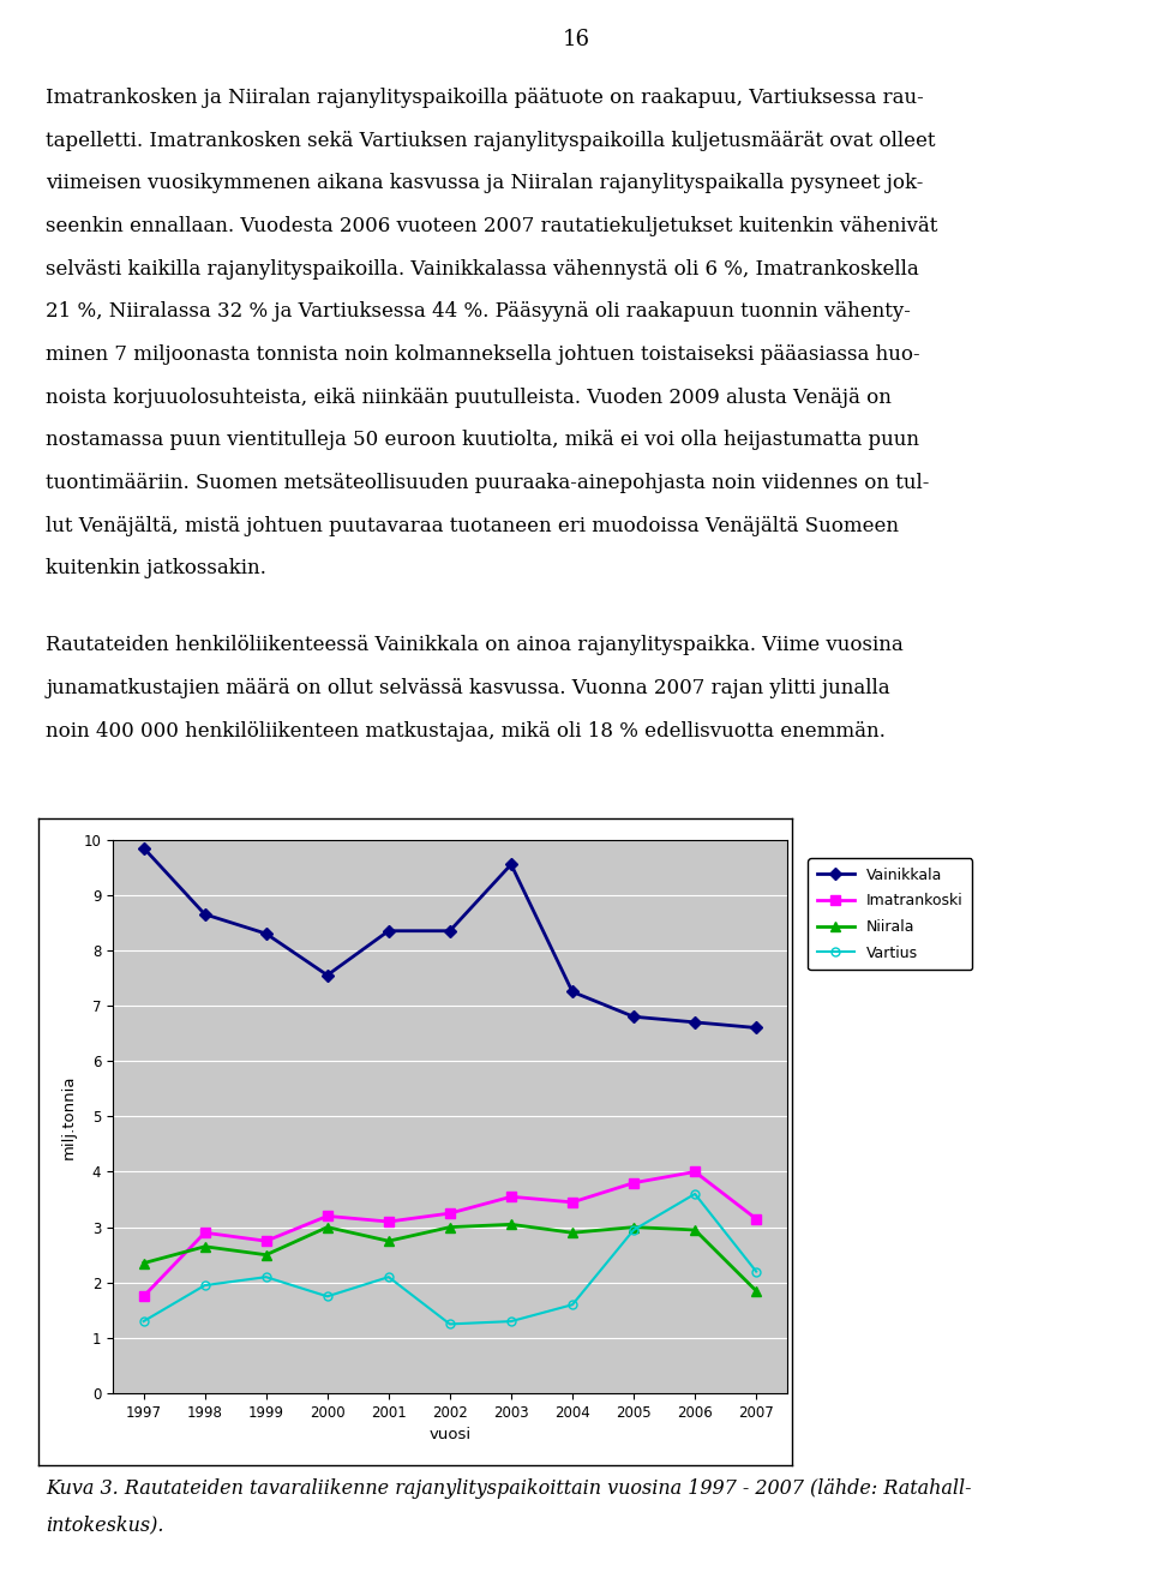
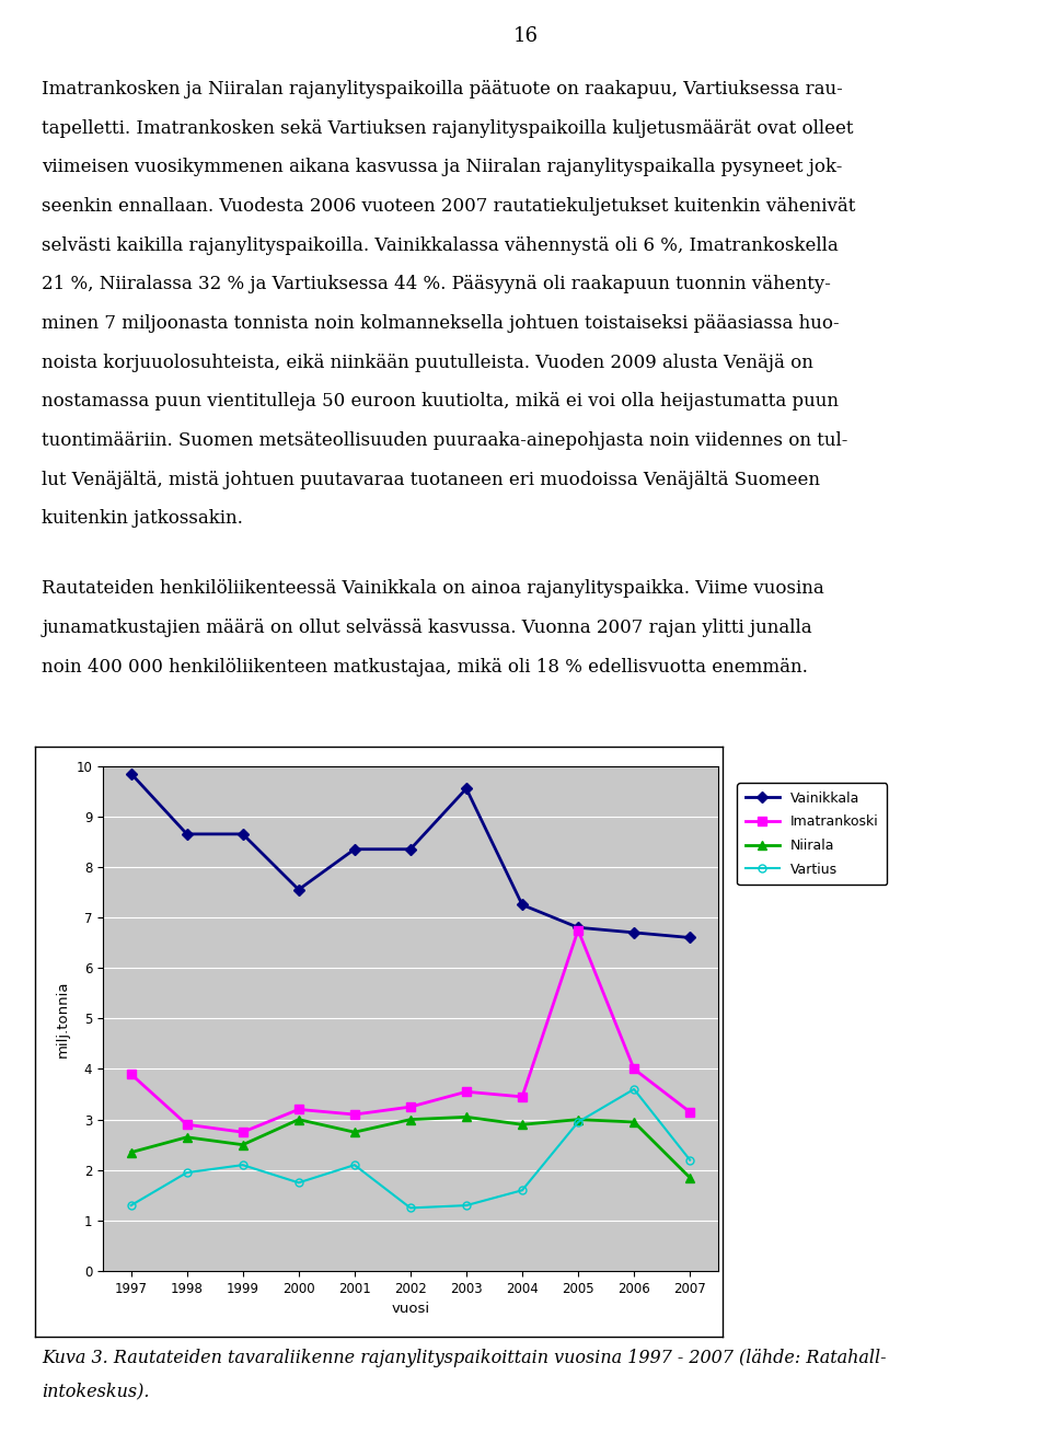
Imatrankoski/1997: 1.75 -> 3.90
Vainikkala/1999: 8.30 -> 8.65
Imatrankoski/2005: 3.80 -> 6.75
